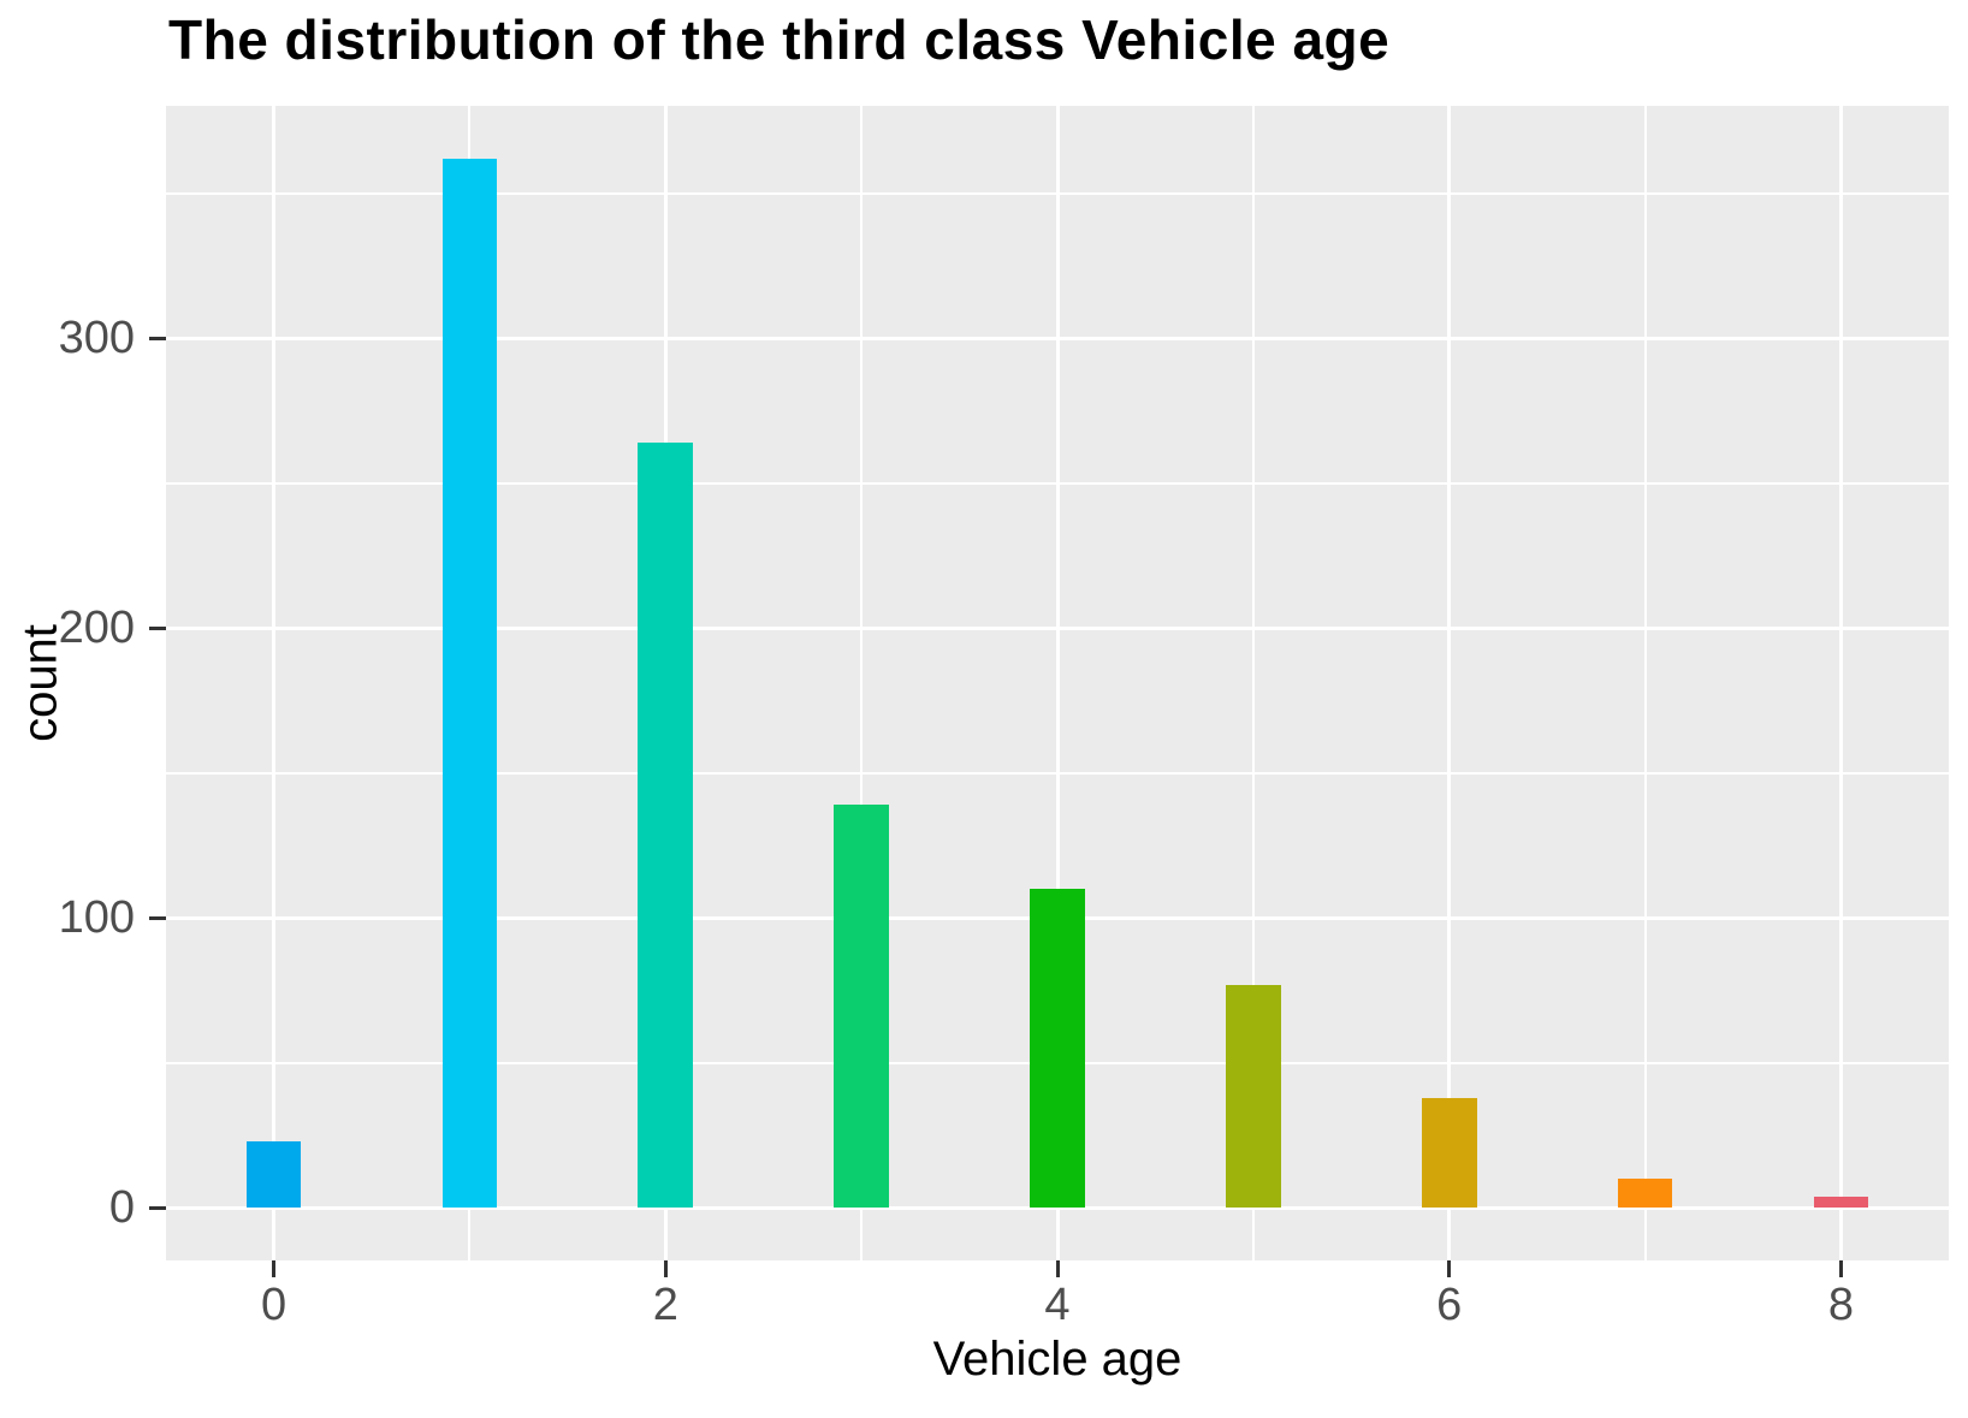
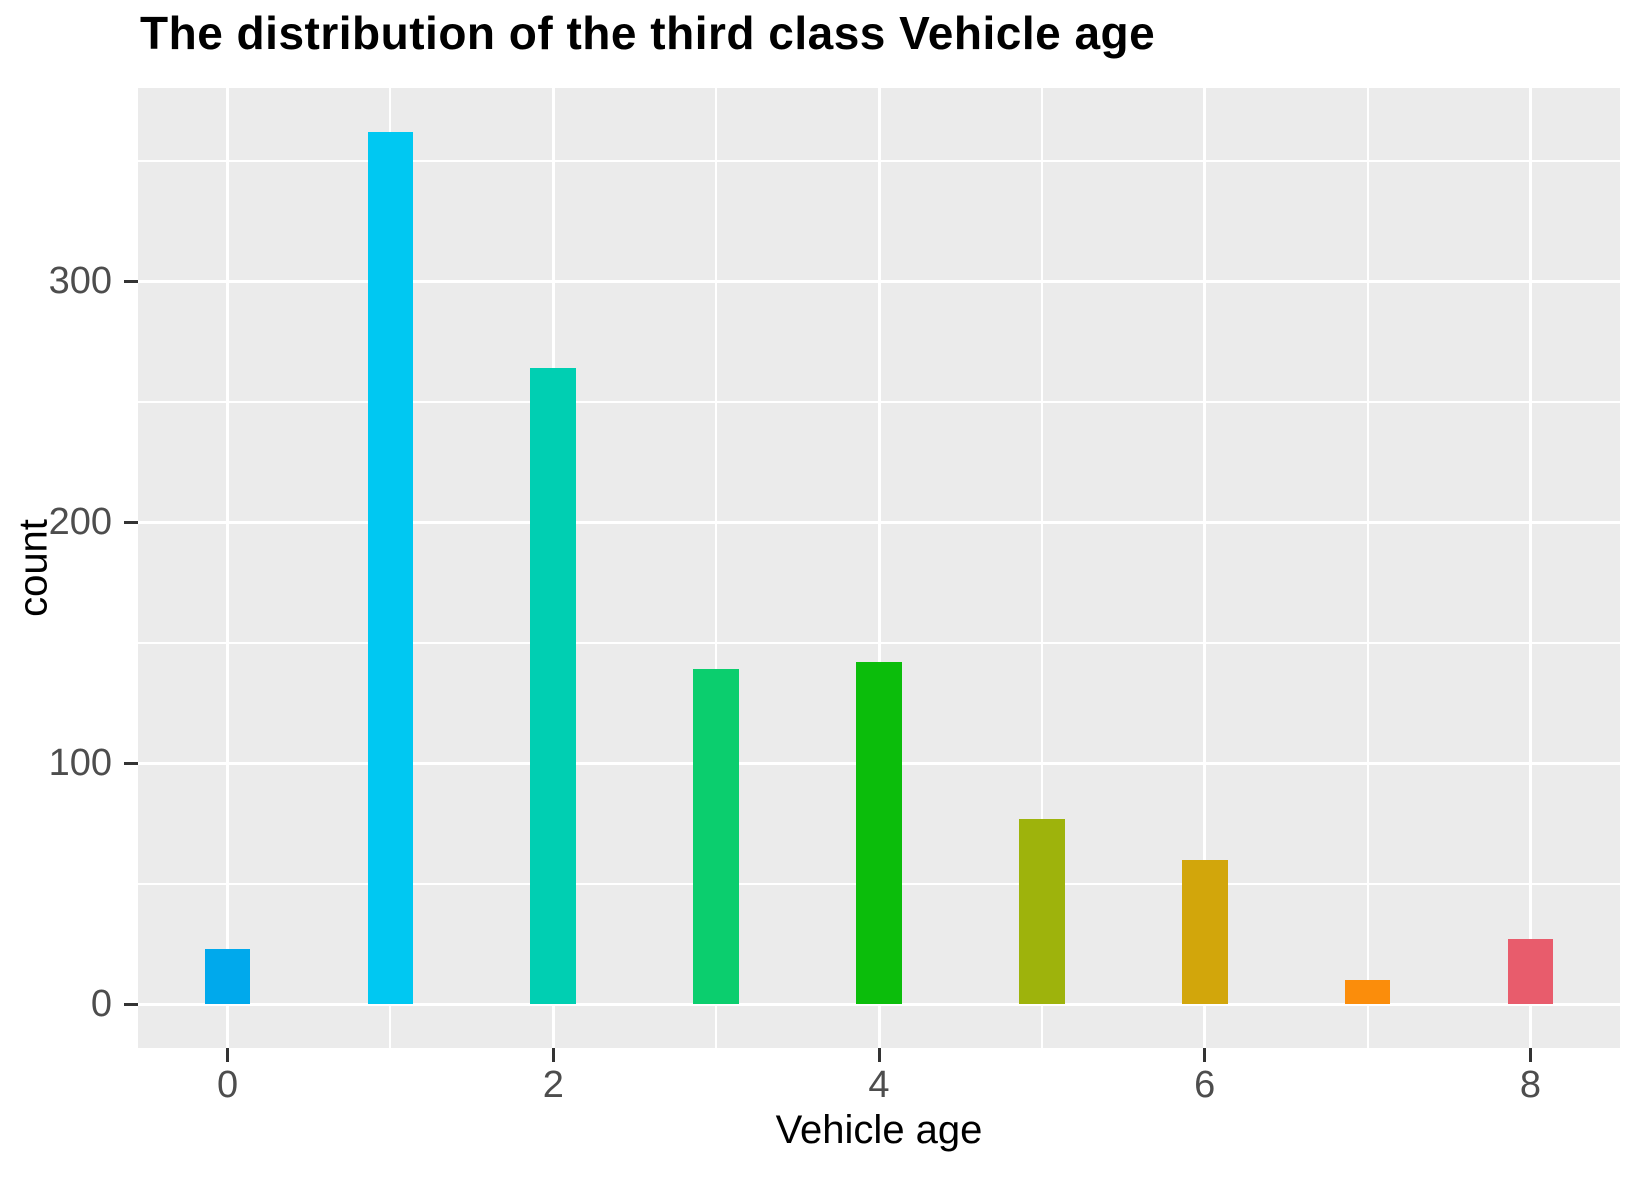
4: 110 -> 142
6: 38 -> 60
8: 4 -> 27
